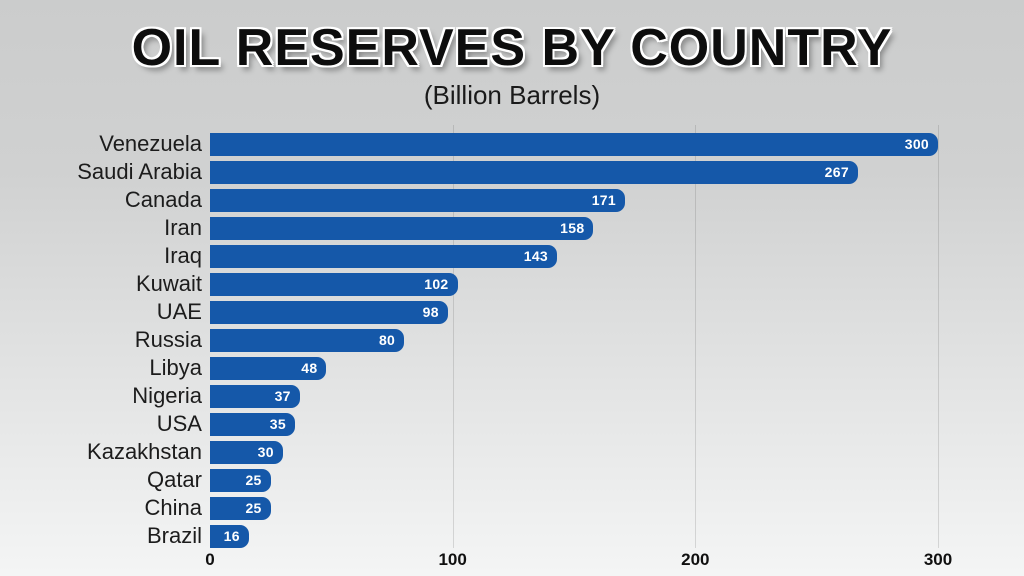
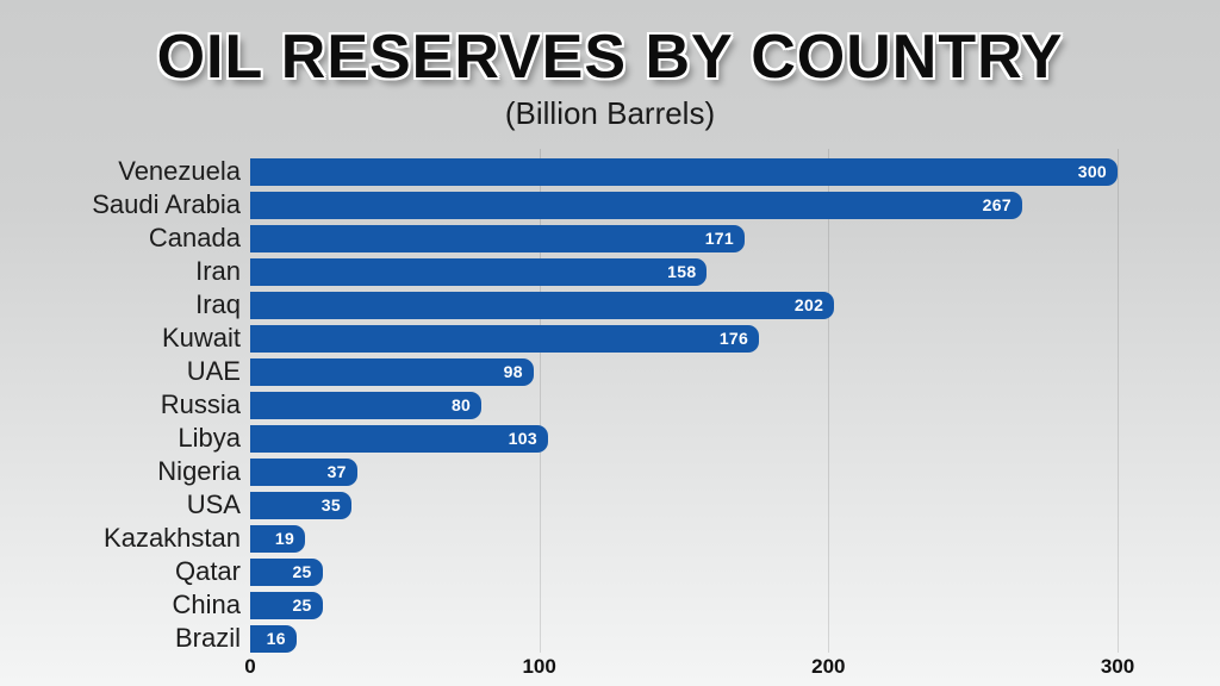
Iraq: 143 -> 202
Kuwait: 102 -> 176
Libya: 48 -> 103
Kazakhstan: 30 -> 19
